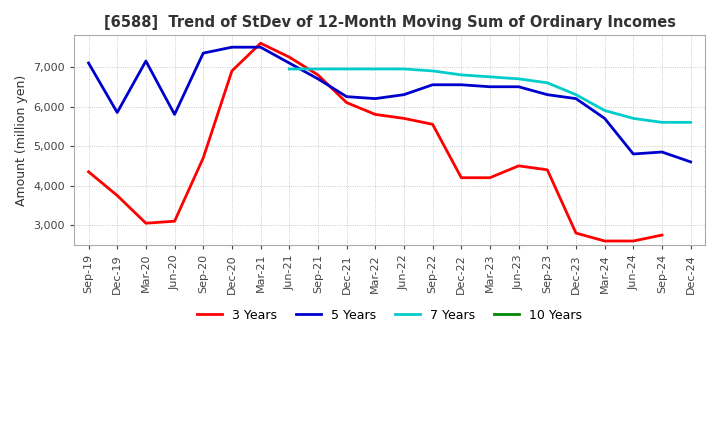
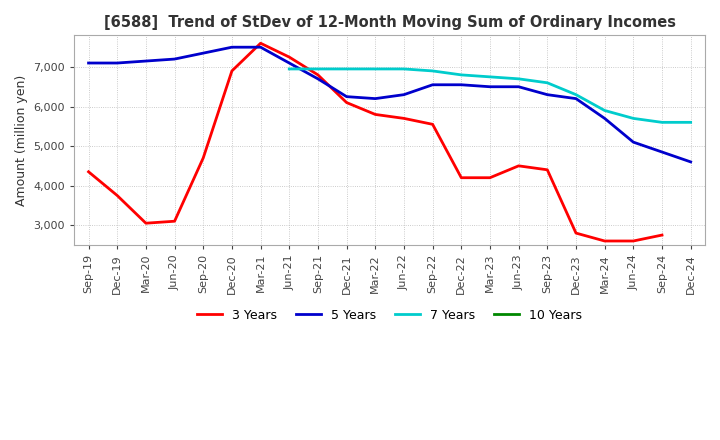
5 Years/Dec-19: 5,850 -> 7,100
5 Years/Jun-20: 5,800 -> 7,200
5 Years/Jun-24: 4,800 -> 5,100
